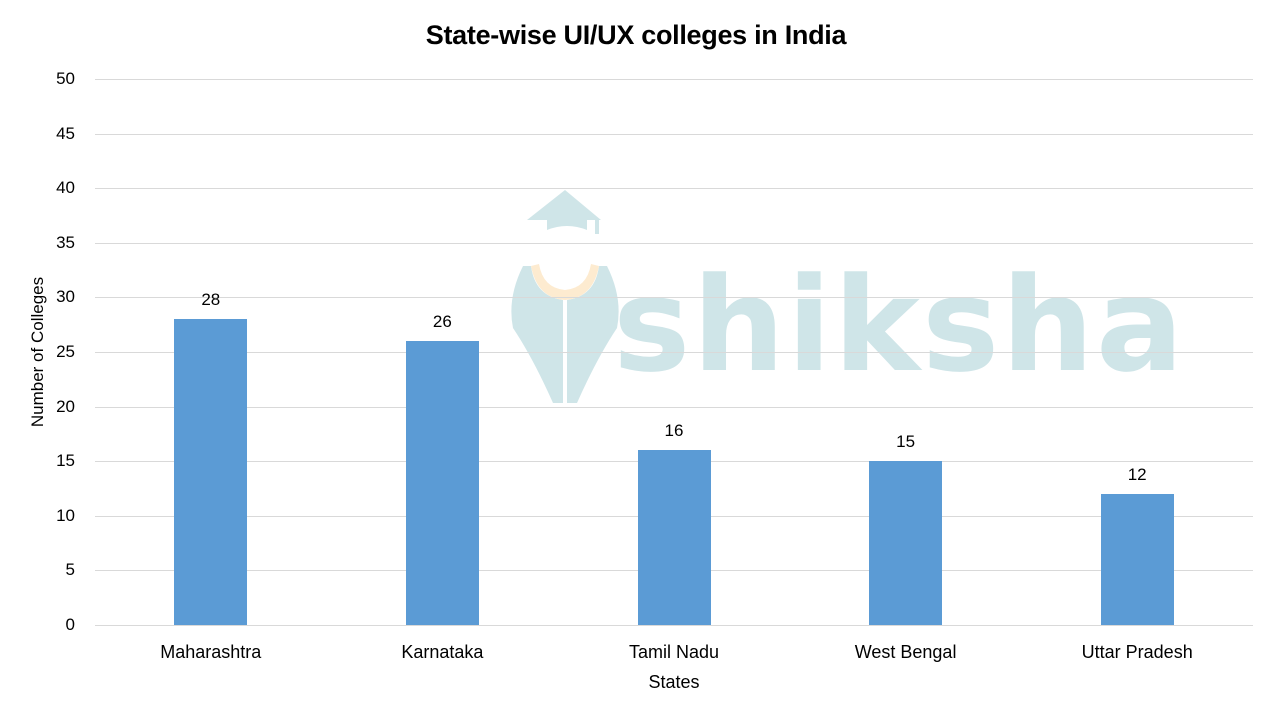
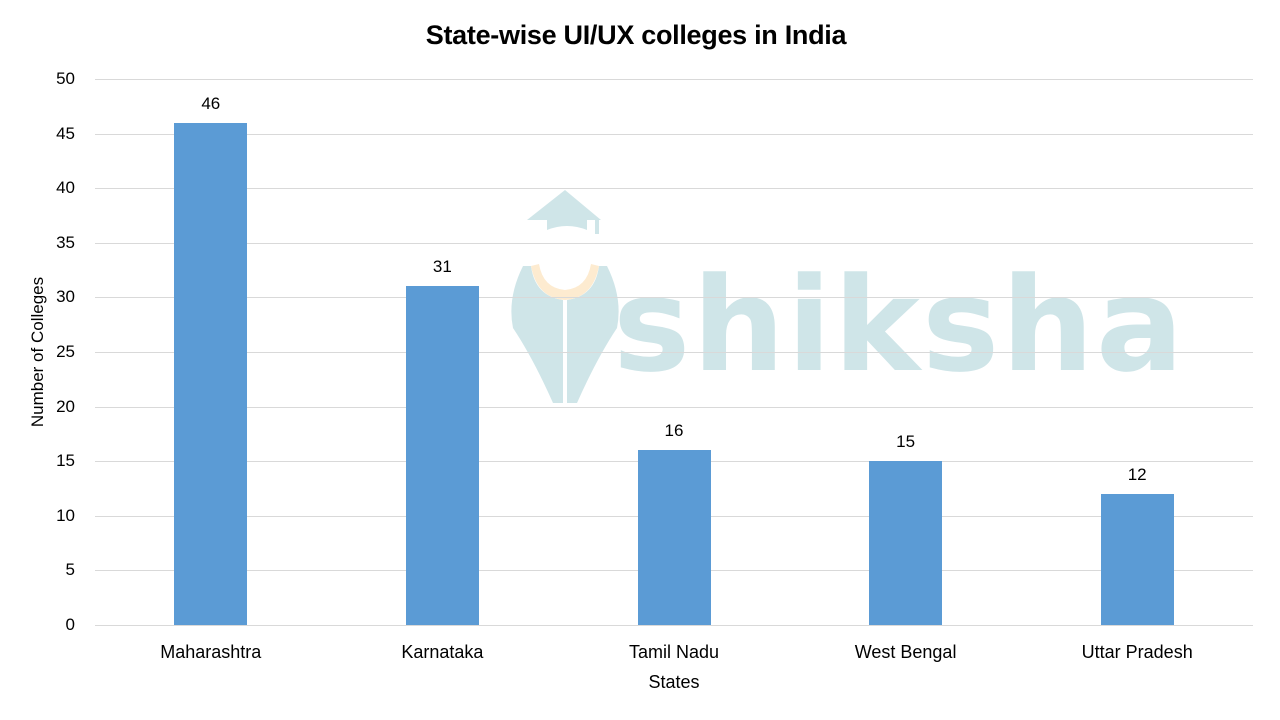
Maharashtra: 28 -> 46
Karnataka: 26 -> 31
